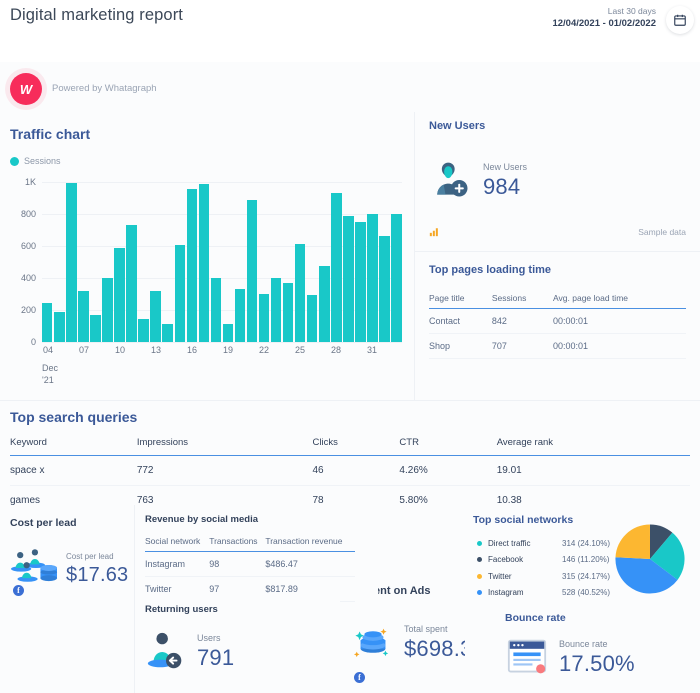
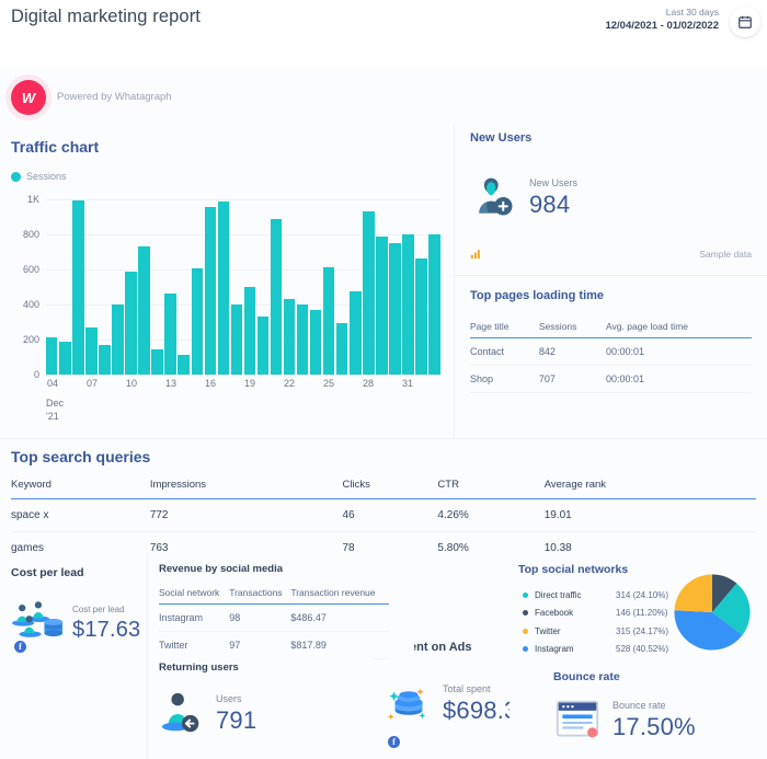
04: 240 -> 210
07: 320 -> 270
13: 320 -> 460
19: 110 -> 500
22: 300 -> 430
